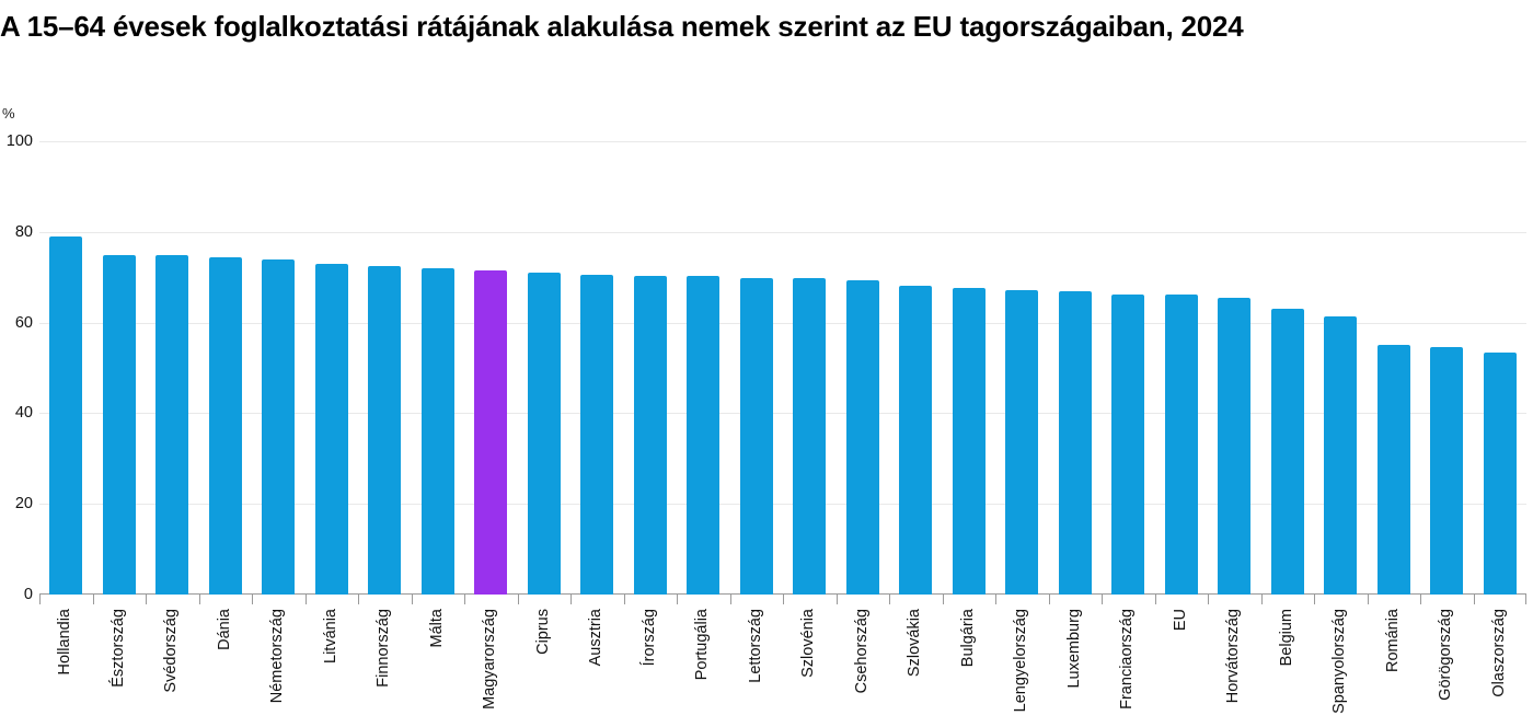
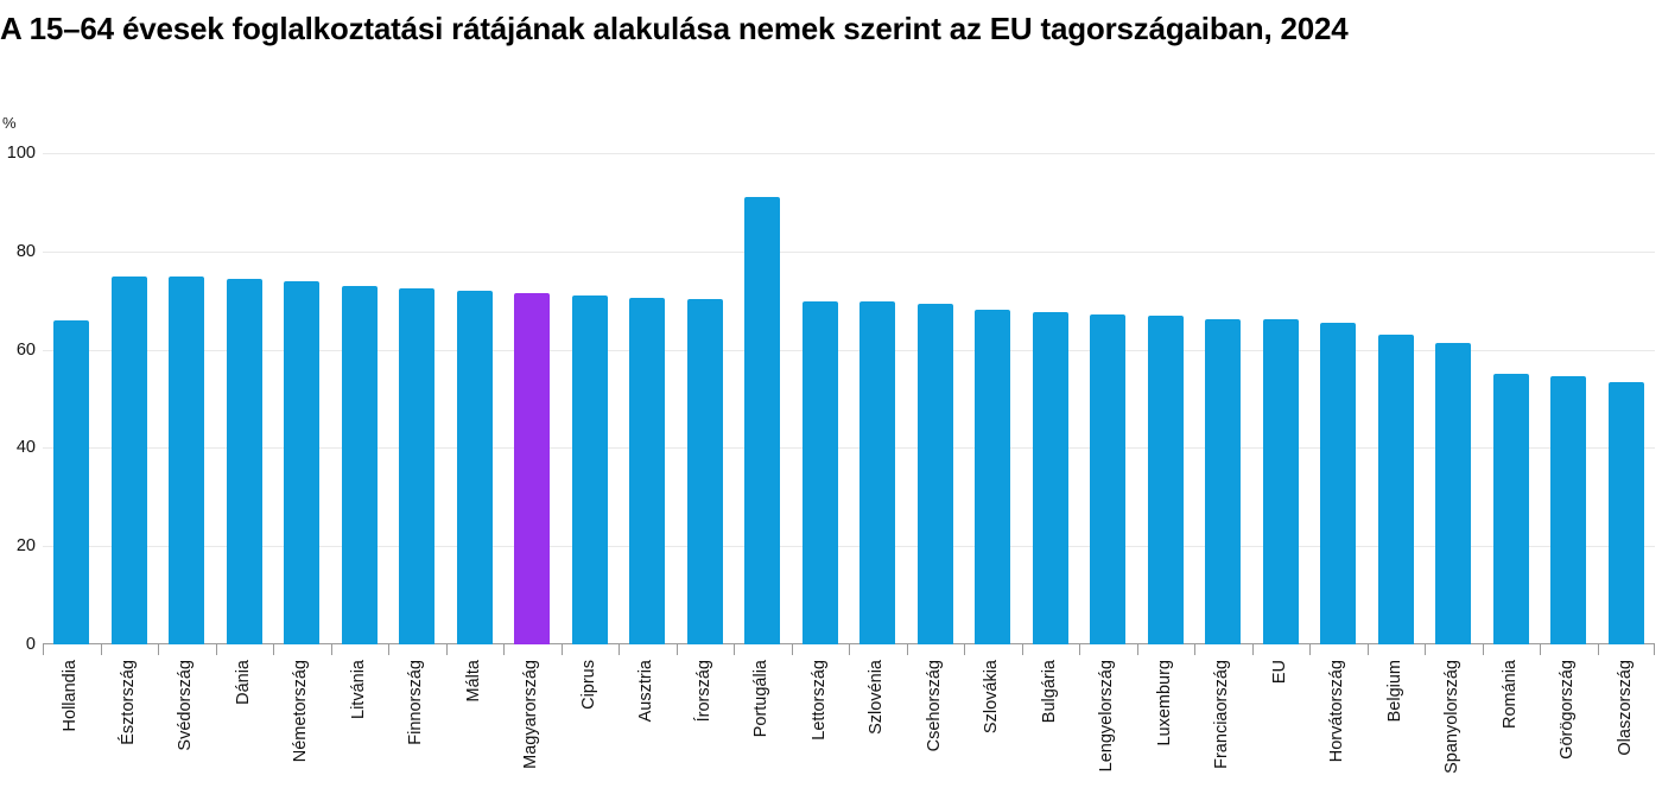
Hollandia: 79 -> 66
Portugália: 70 -> 91
